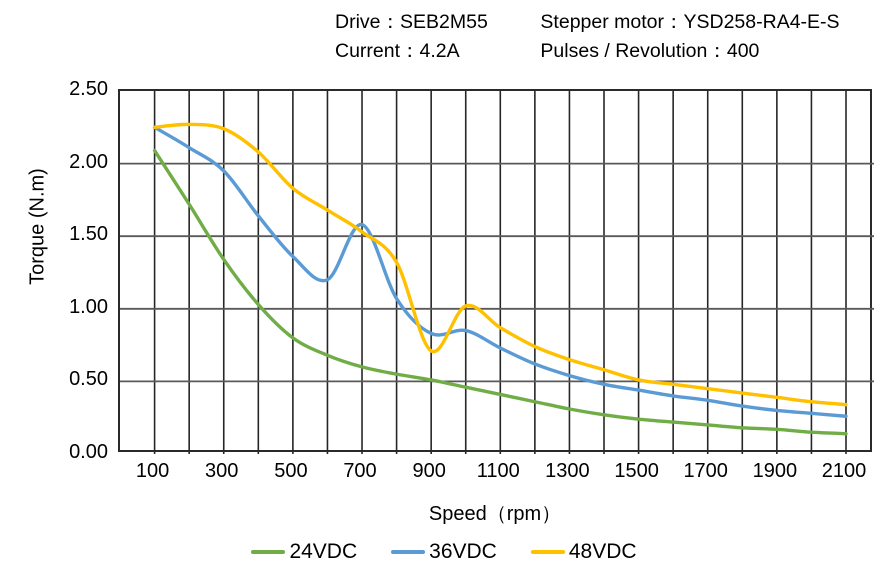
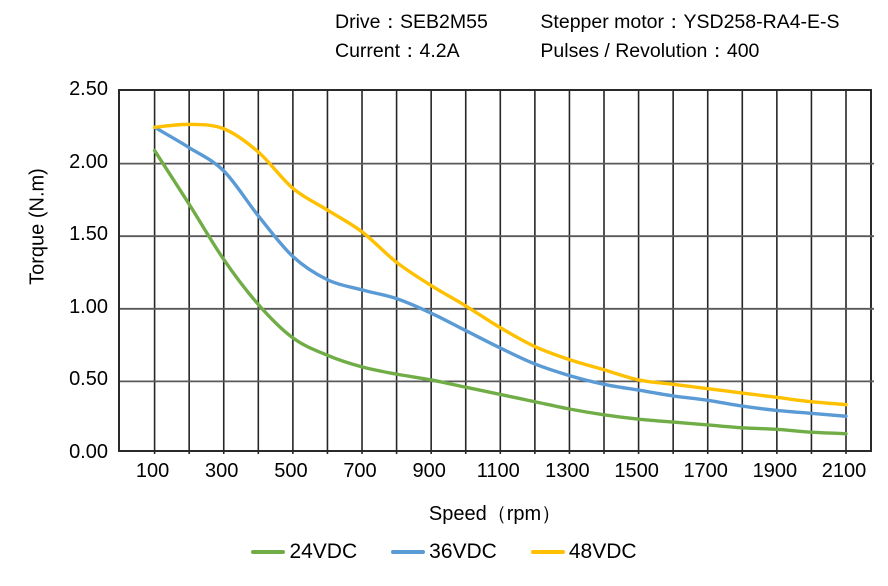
36VDC/700: 1.58 -> 1.13
36VDC/900: 0.83 -> 0.97
48VDC/900: 0.71 -> 1.16
